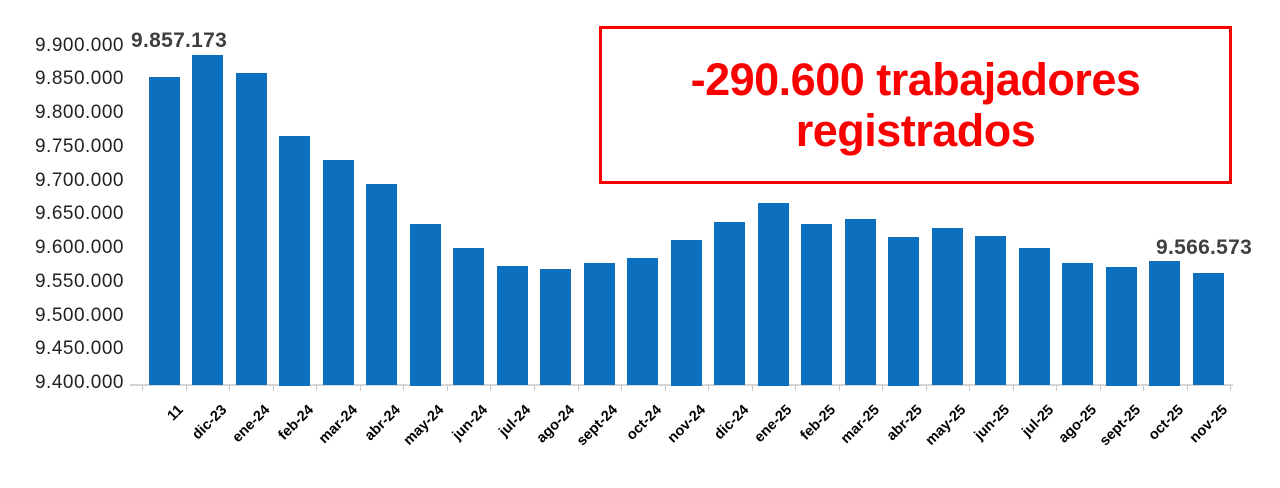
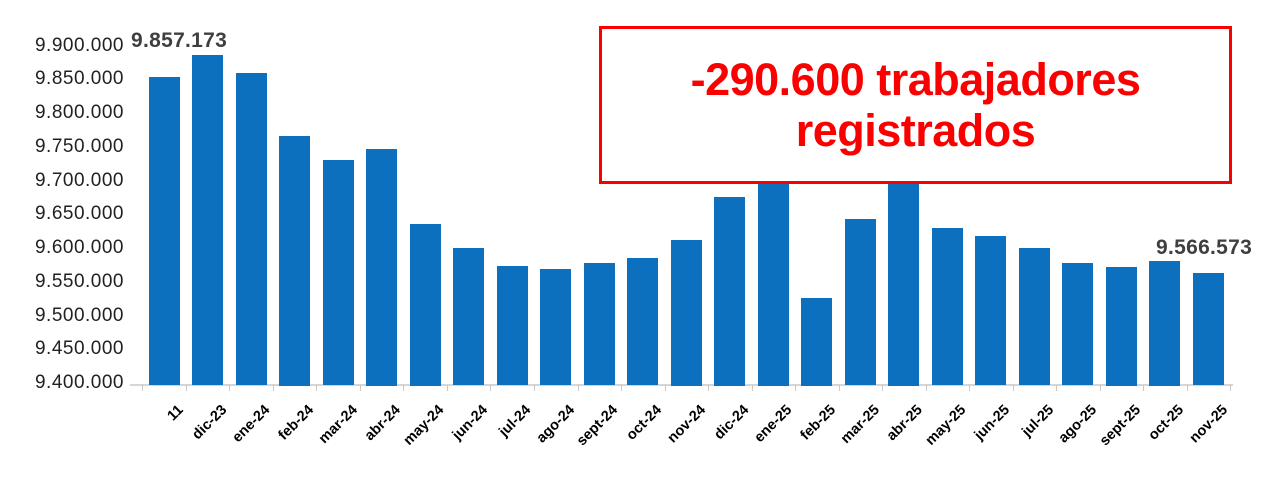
abr-24: 9700000 -> 9750000
dic-24: 9640000 -> 9680000
ene-25: 9670000 -> 9740000
feb-25: 9640000 -> 9530000
abr-25: 9620000 -> 9750000
